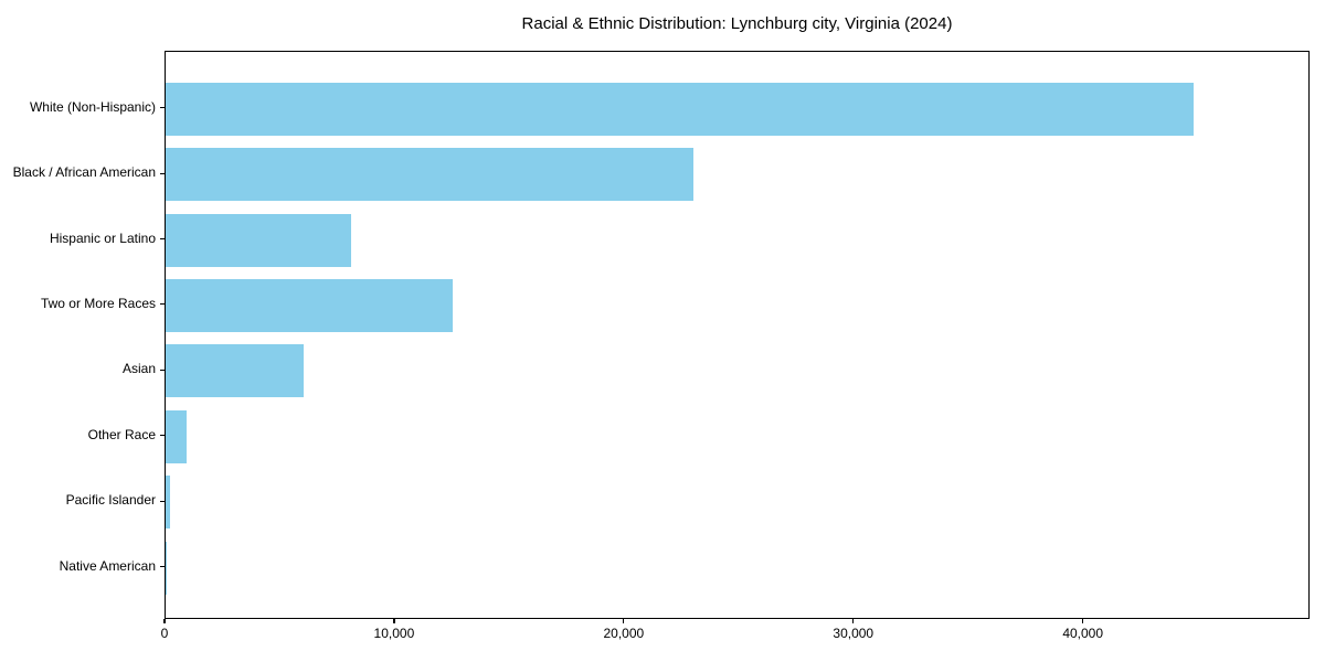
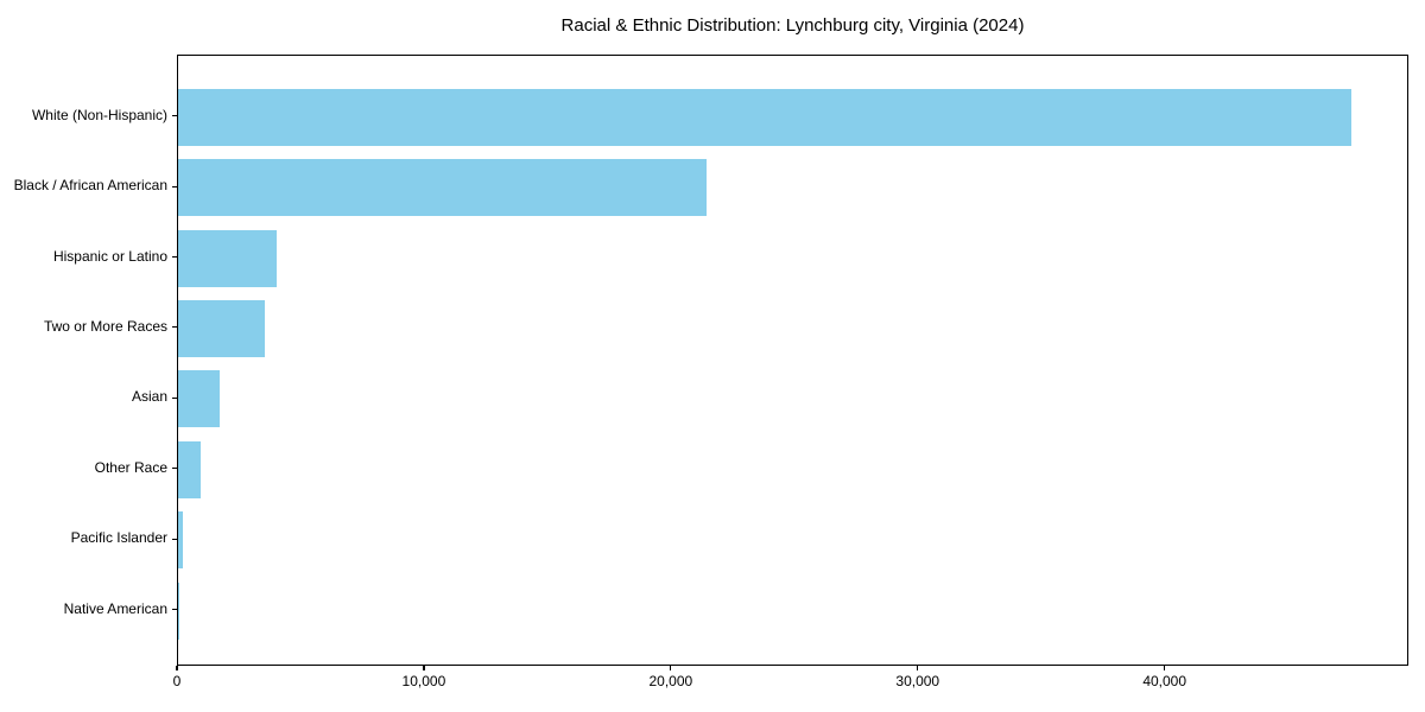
White (Non-Hispanic): 44800 -> 47500
Black / African American: 23000 -> 21400
Hispanic or Latino: 8100 -> 4000
Two or More Races: 12500 -> 3500
Asian: 6000 -> 1700
